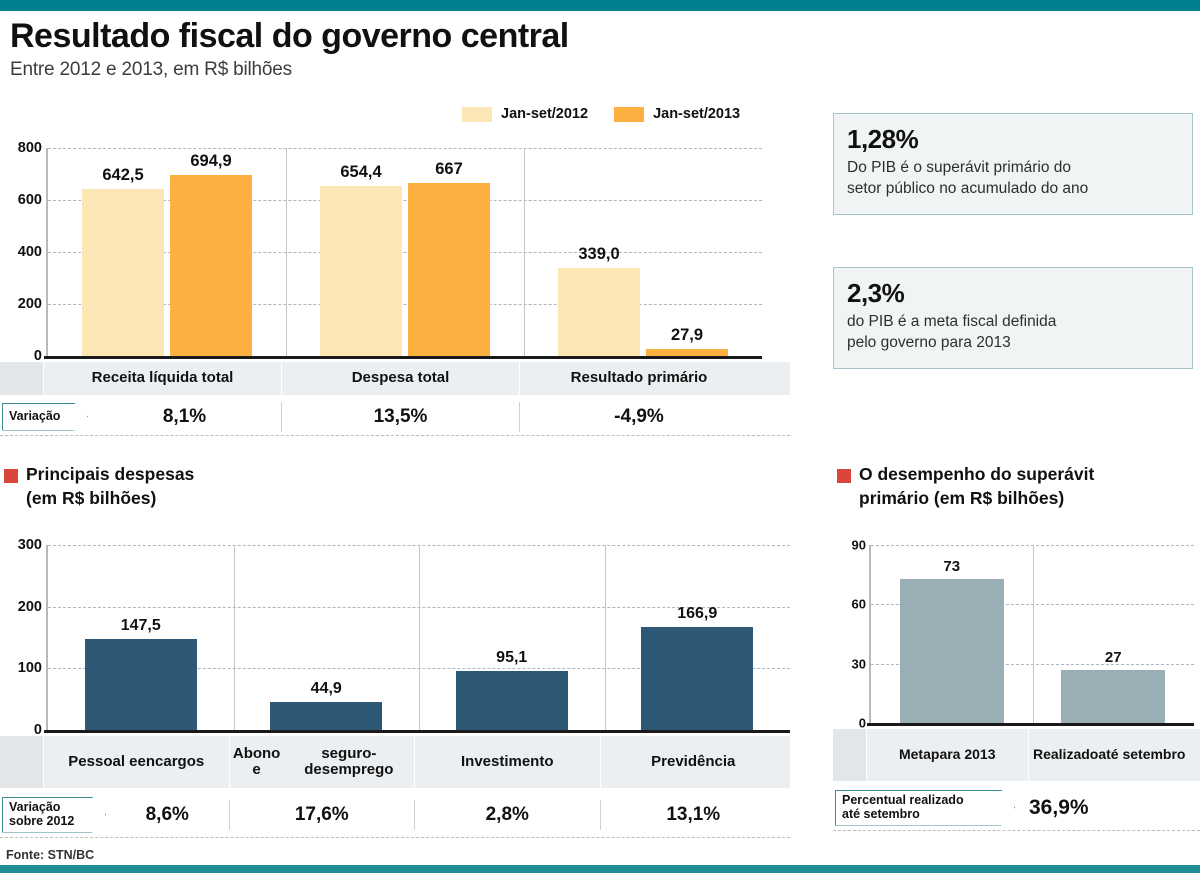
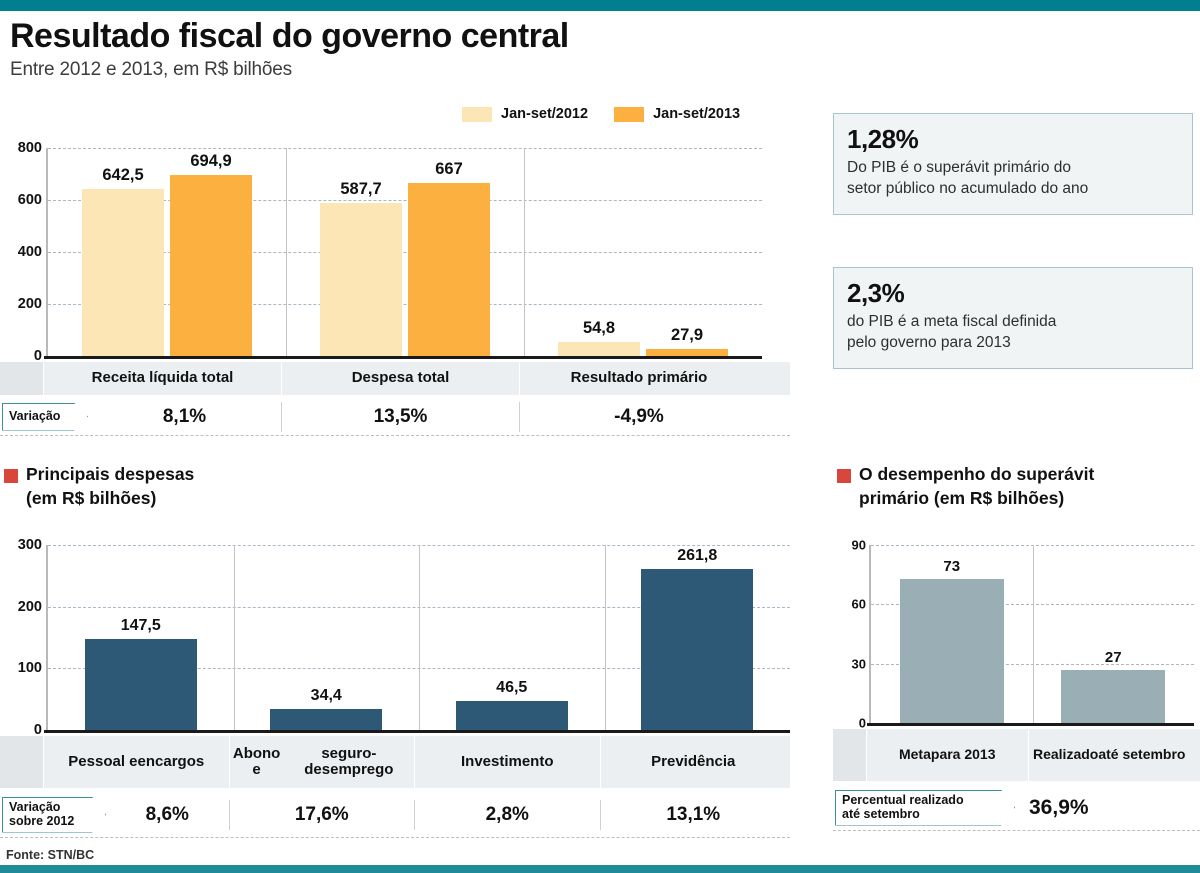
Resultado fiscal do governo central/Jan-set/2012/Despesa total: 654,4 -> 587,7
Resultado fiscal do governo central/Jan-set/2012/Resultado primário: 339,0 -> 54,8
Principais despesas/Abono e seguro-desemprego: 44,9 -> 34,4
Principais despesas/Investimento: 95,1 -> 46,5
Principais despesas/Previdência: 166,9 -> 261,8
